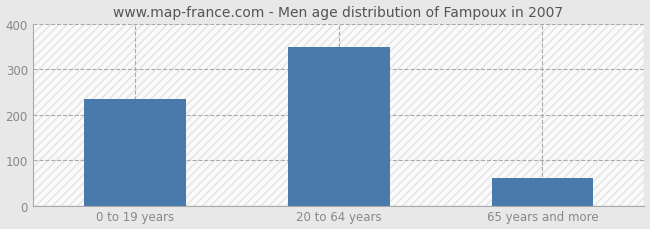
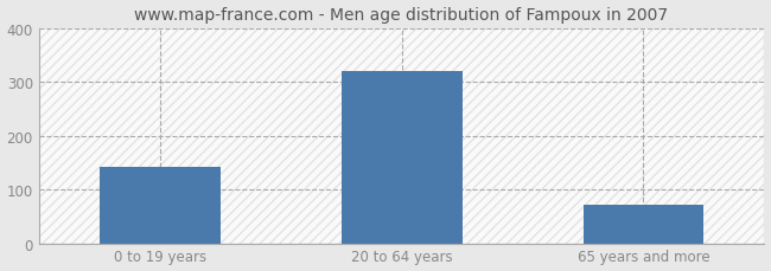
0 to 19 years: 235 -> 143
20 to 64 years: 350 -> 320
65 years and more: 60 -> 72
